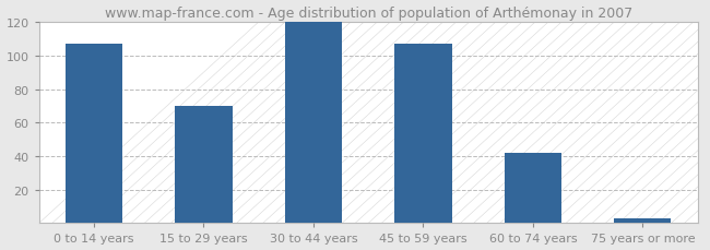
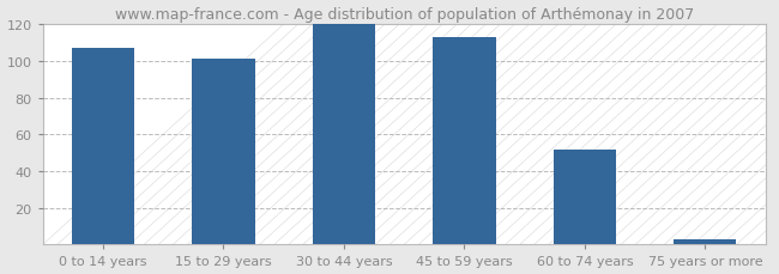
15 to 29 years: 70 -> 101
45 to 59 years: 107 -> 113
60 to 74 years: 42 -> 52
